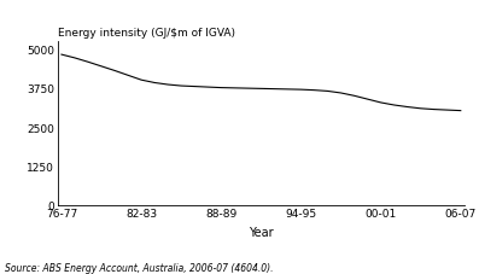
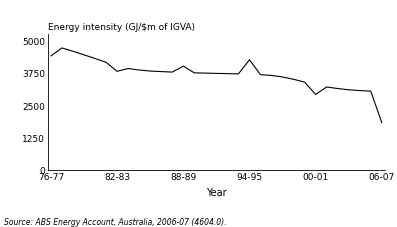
76-77: 4870 -> 4450
82-83: 4050 -> 3850
88-89: 3800 -> 4050
94-95: 3740 -> 4300
00-01: 3320 -> 2950
06-07: 3060 -> 1850
